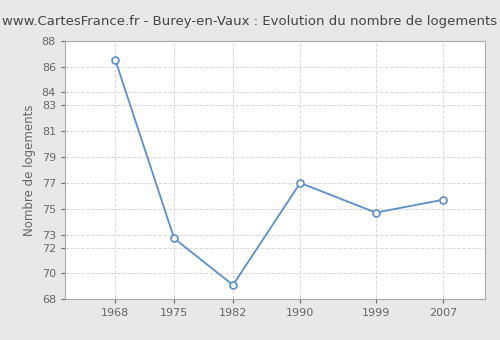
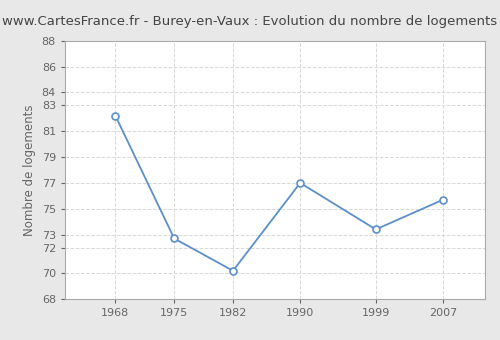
1968: 86.5 -> 82.2
1982: 69.1 -> 70.2
1999: 74.7 -> 73.4
